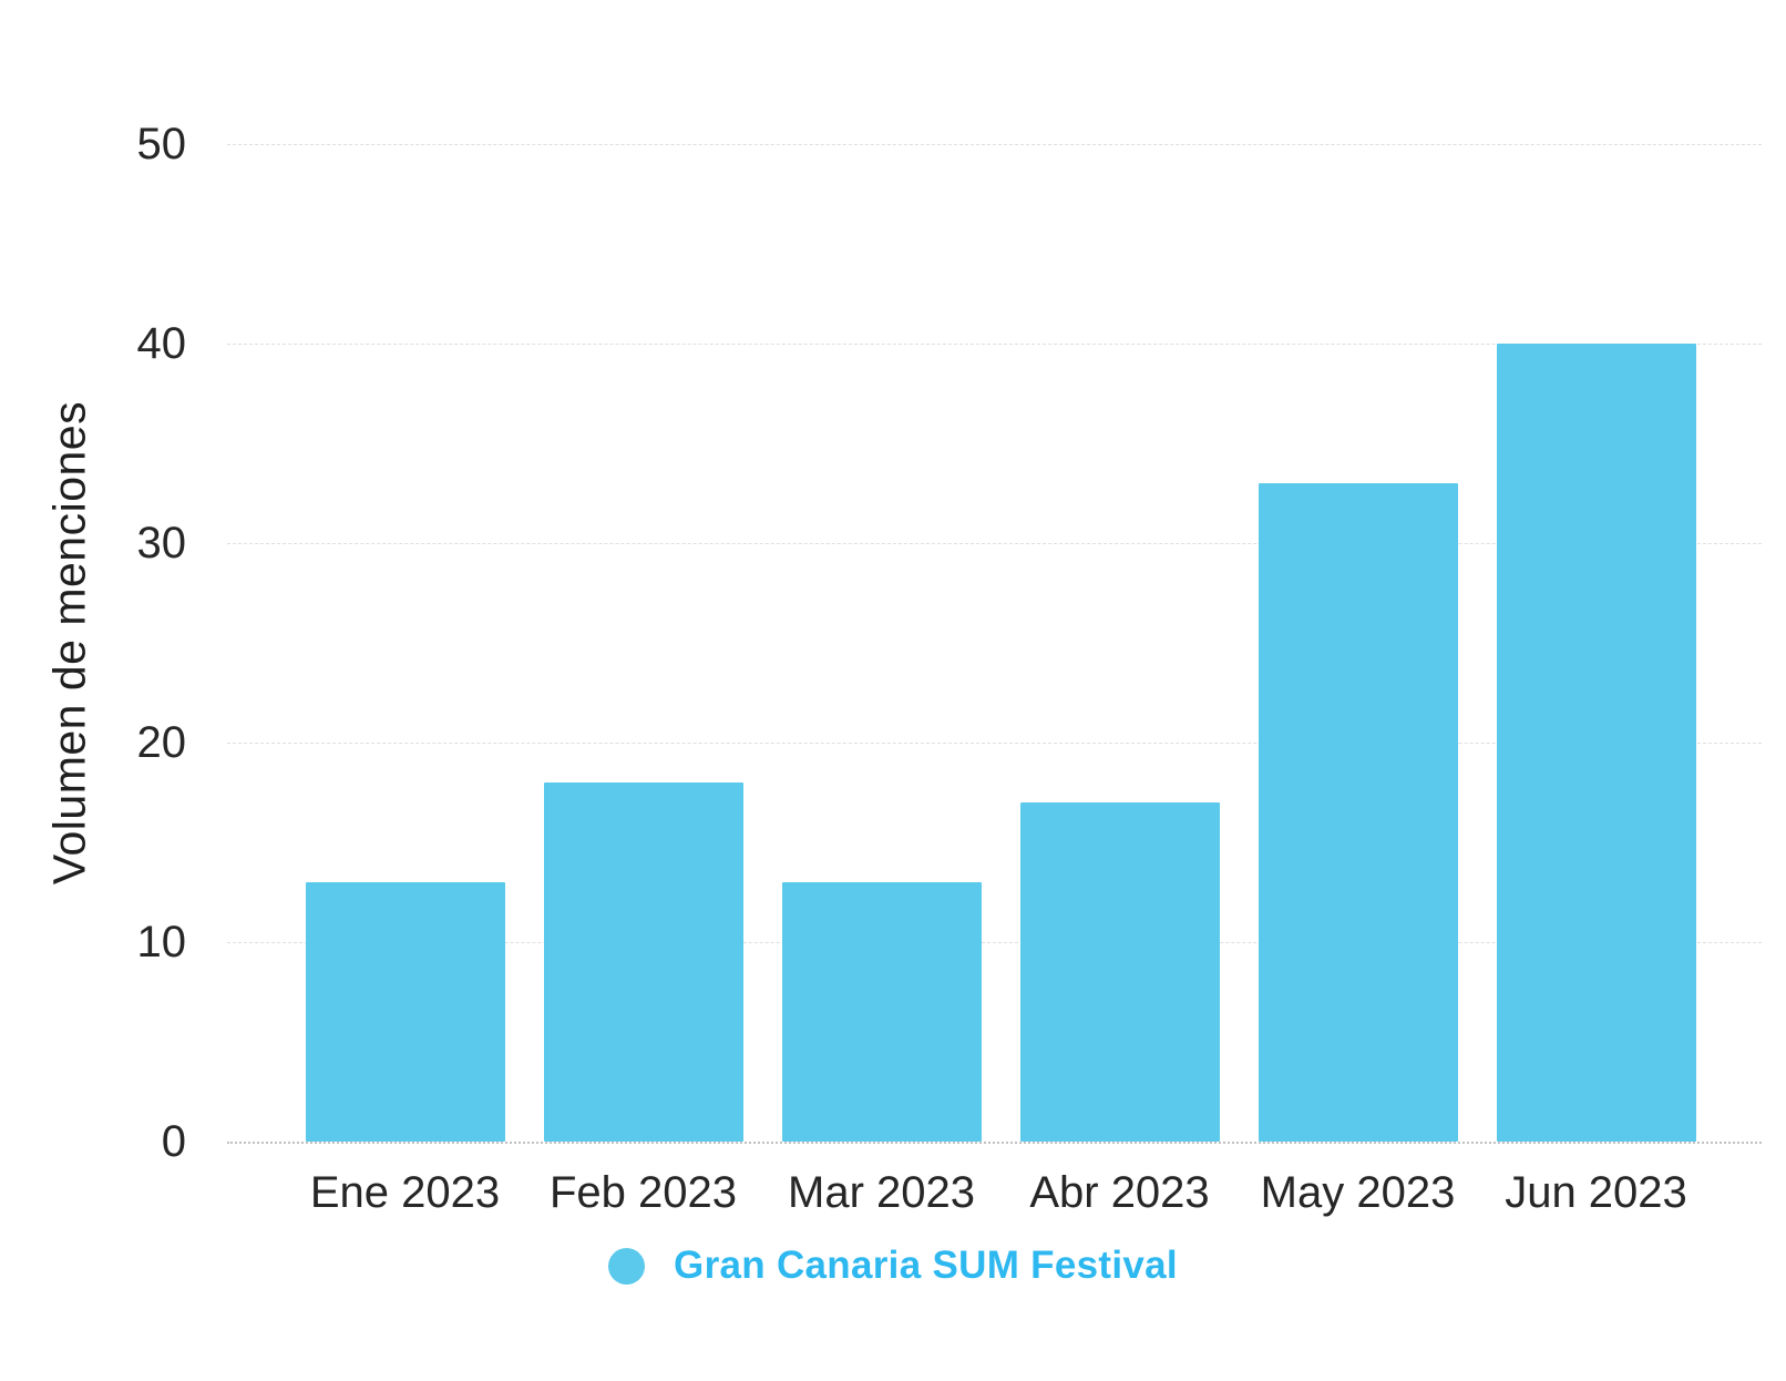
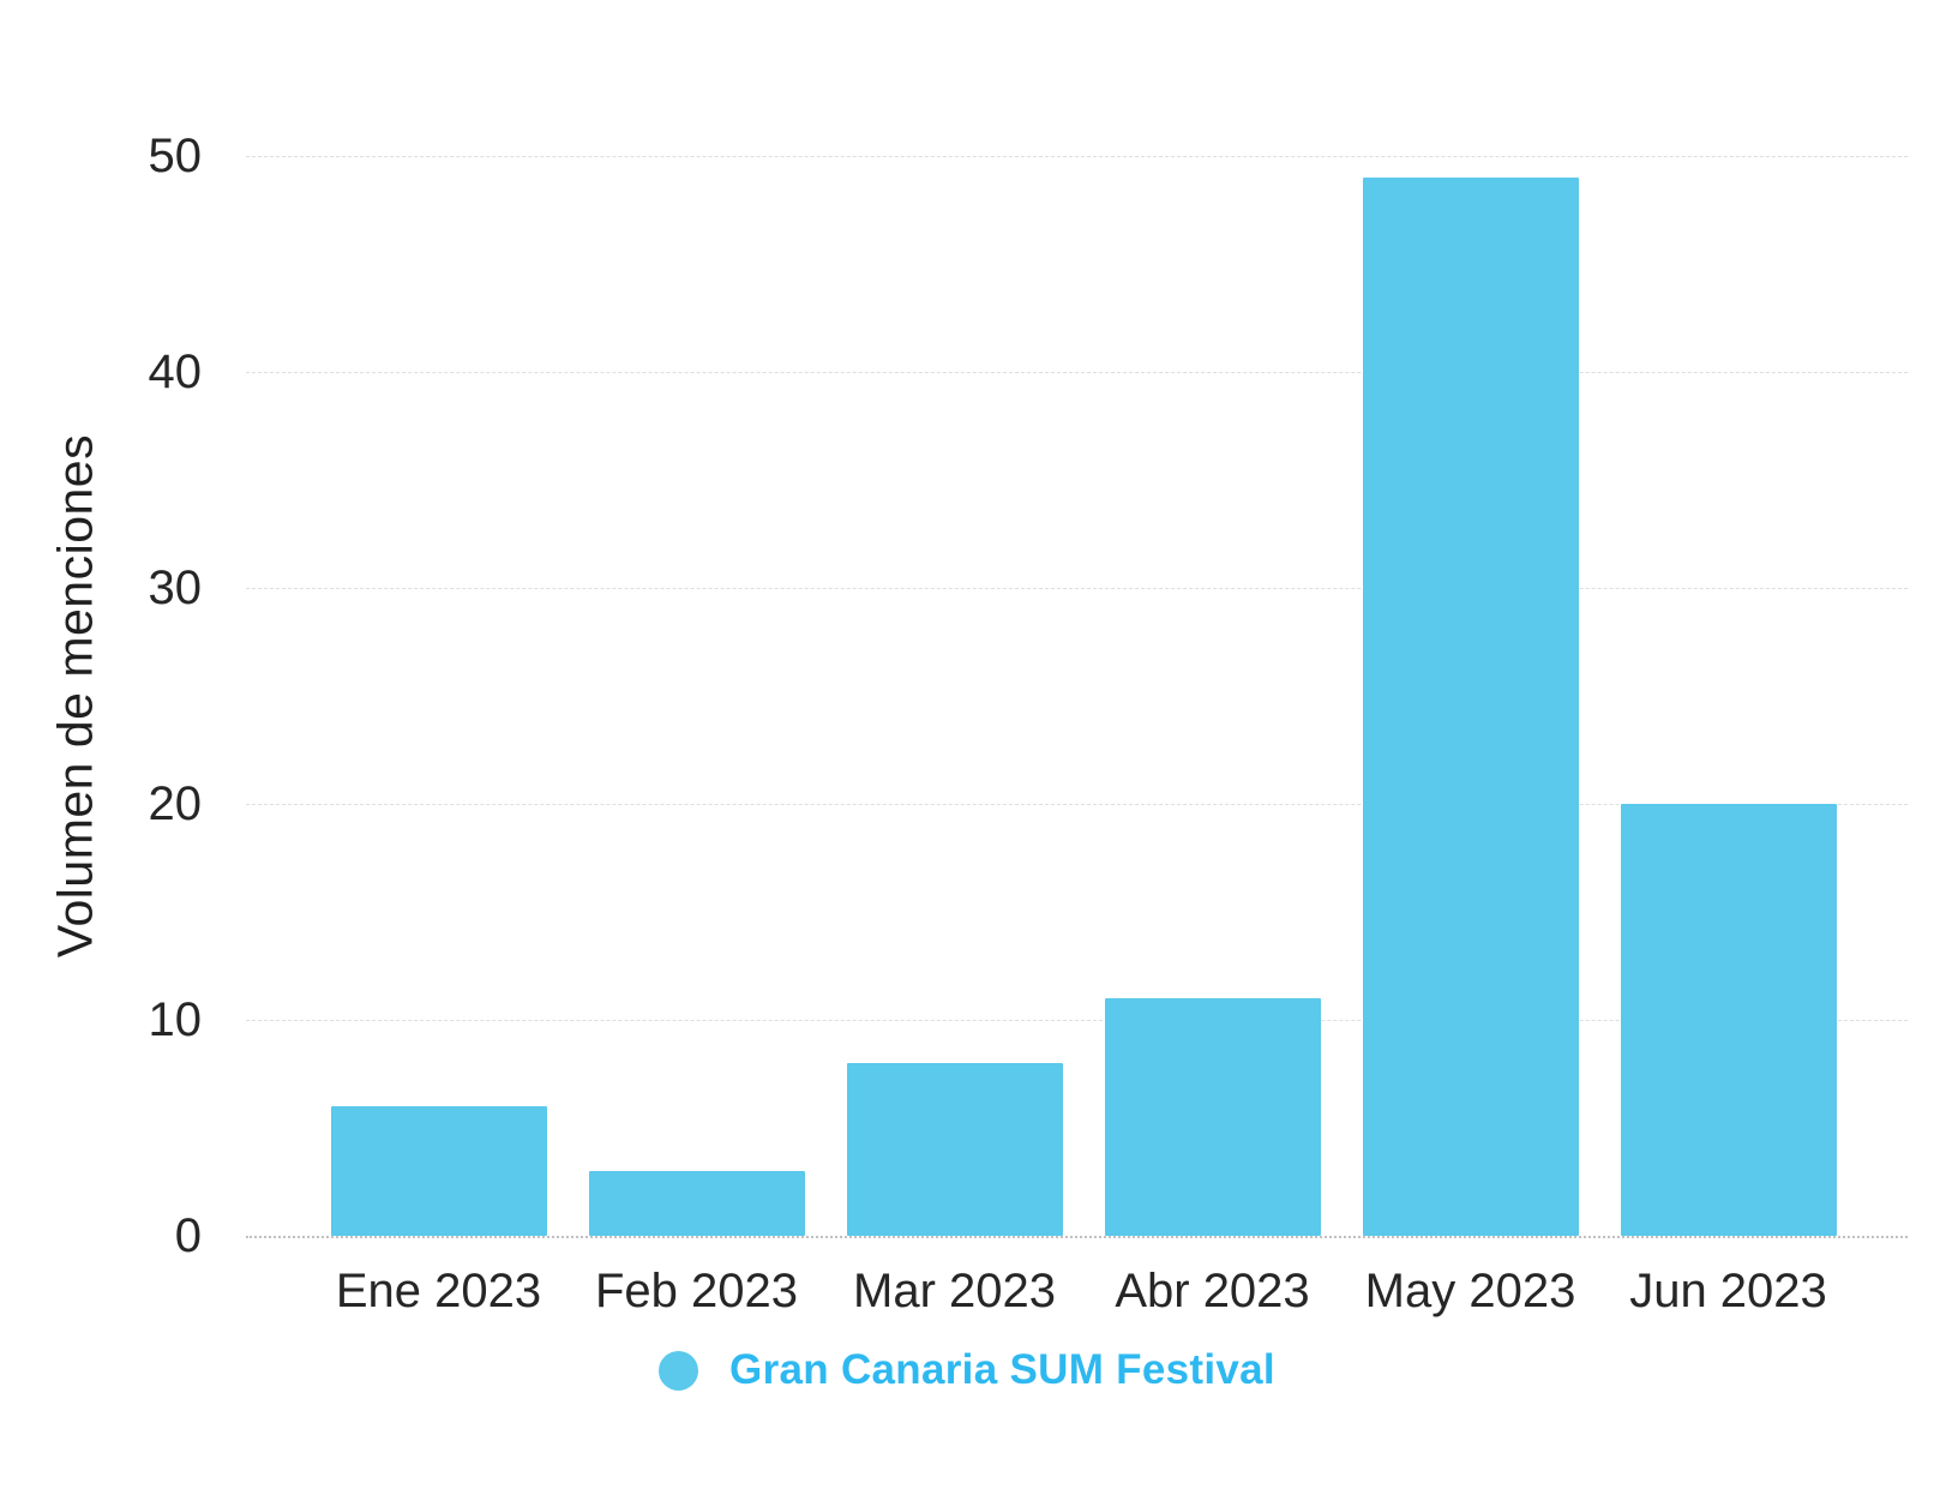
Ene 2023: 13 -> 6
Feb 2023: 18 -> 3
Mar 2023: 13 -> 8
Abr 2023: 17 -> 11
May 2023: 33 -> 49
Jun 2023: 40 -> 20
